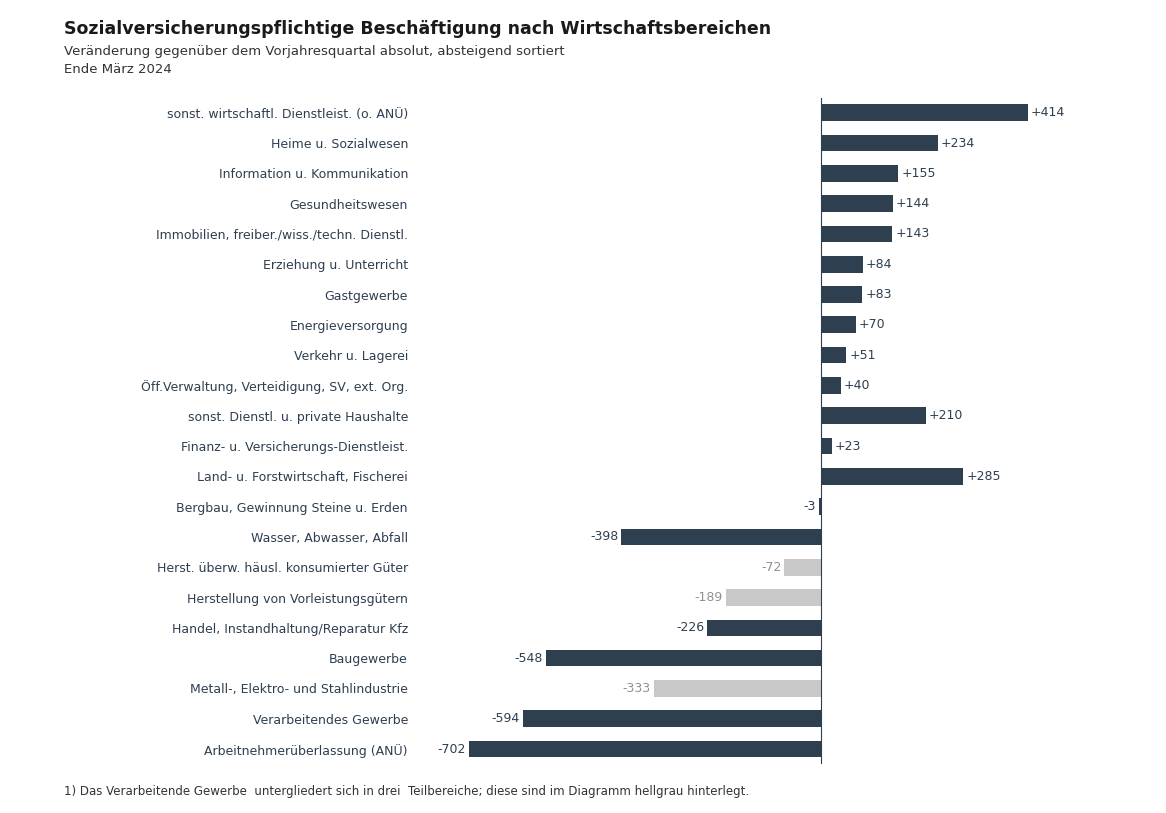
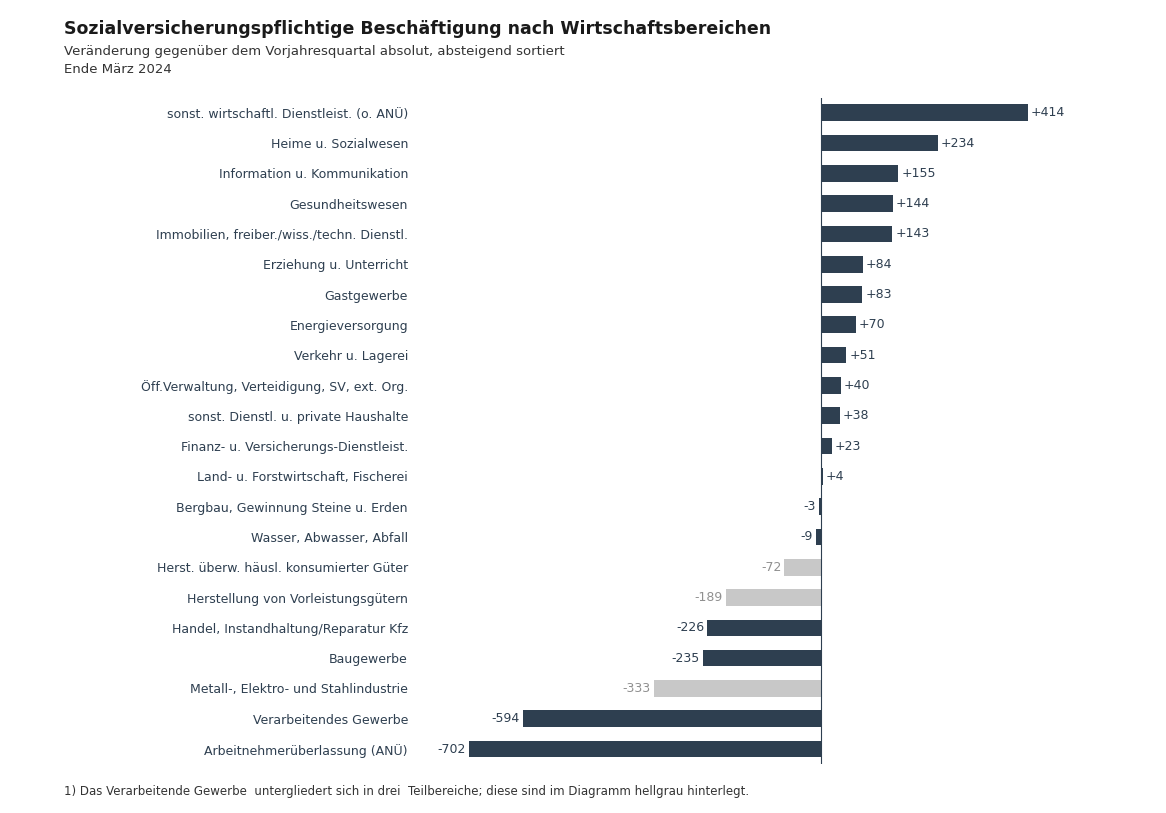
sonst. Dienstl. u. private Haushalte: +210 -> +38
Land- u. Forstwirtschaft, Fischerei: +285 -> +4
Wasser, Abwasser, Abfall: -398 -> -9
Baugewerbe: -548 -> -235
